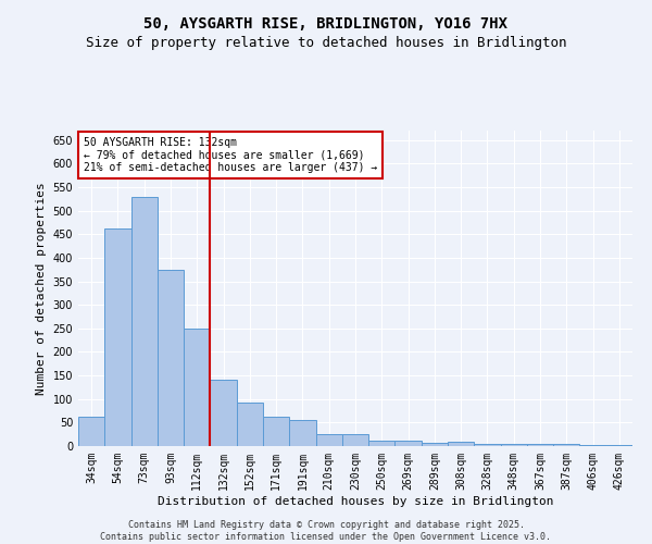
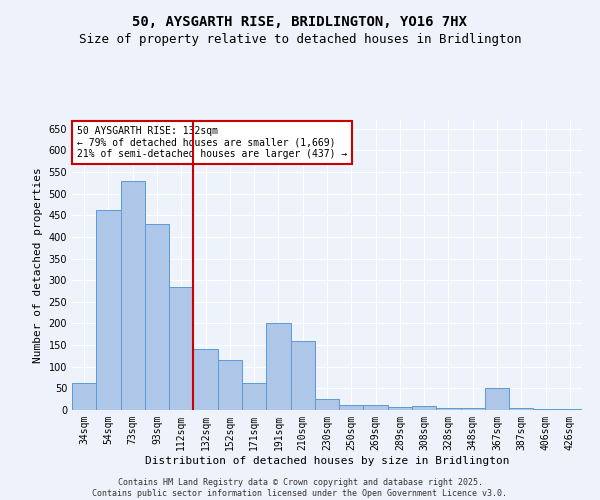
93sqm: 375 -> 430
112sqm: 250 -> 285
152sqm: 92 -> 115
191sqm: 55 -> 200
210sqm: 26 -> 160
367sqm: 4 -> 50
